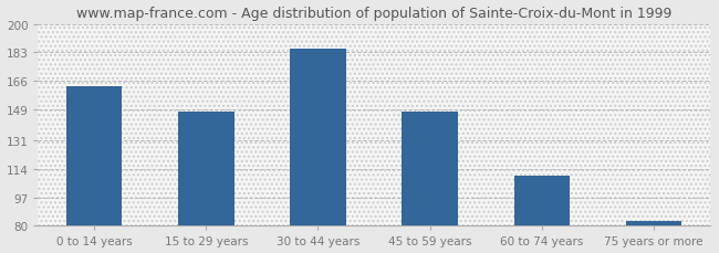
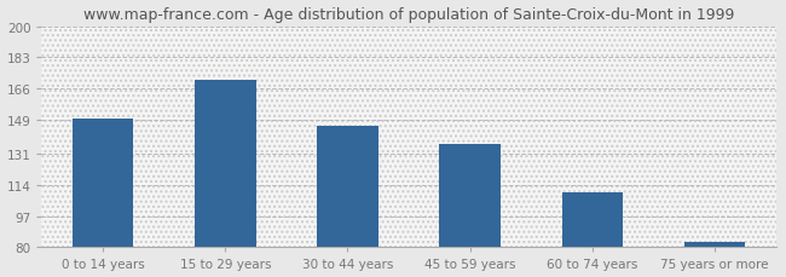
0 to 14 years: 163 -> 150
15 to 29 years: 148 -> 171
30 to 44 years: 185 -> 146
45 to 59 years: 148 -> 136
